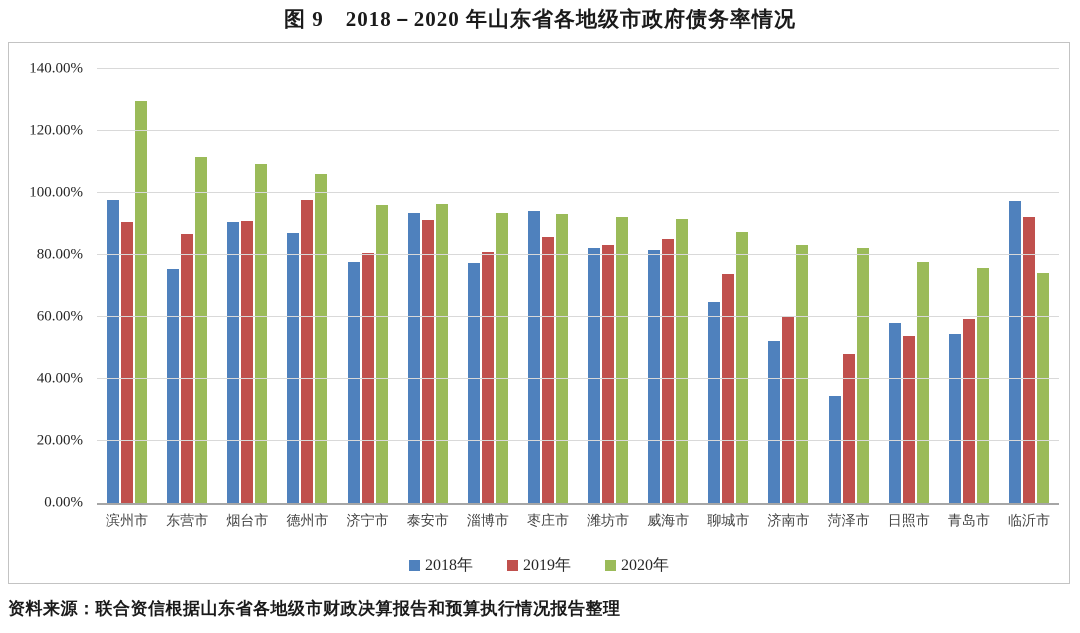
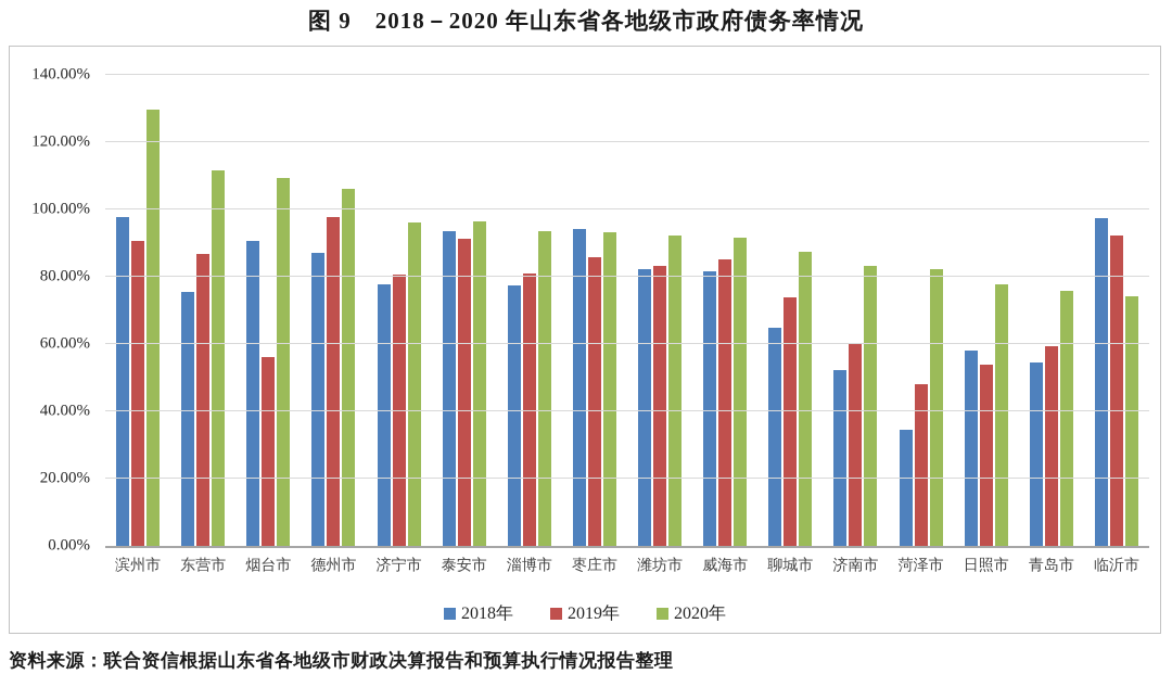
2019年/烟台市: 91% -> 56%
